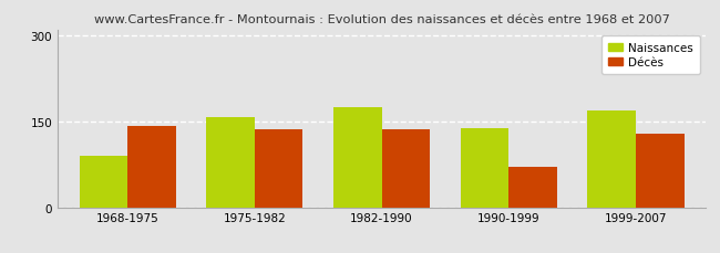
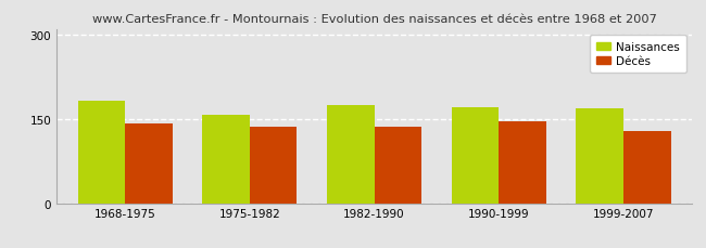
Naissances/1968-1975: 90 -> 183
Naissances/1990-1999: 138 -> 170
Décès/1990-1999: 70 -> 145
